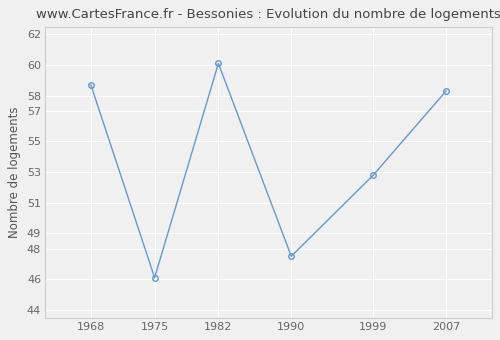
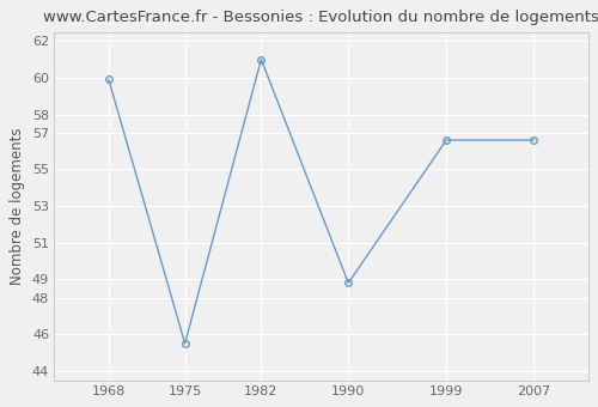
1968: 58.7 -> 59.9
1975: 46.1 -> 45.5
1982: 60.1 -> 61.0
1990: 47.5 -> 48.8
1999: 52.8 -> 56.6
2007: 58.3 -> 56.6
